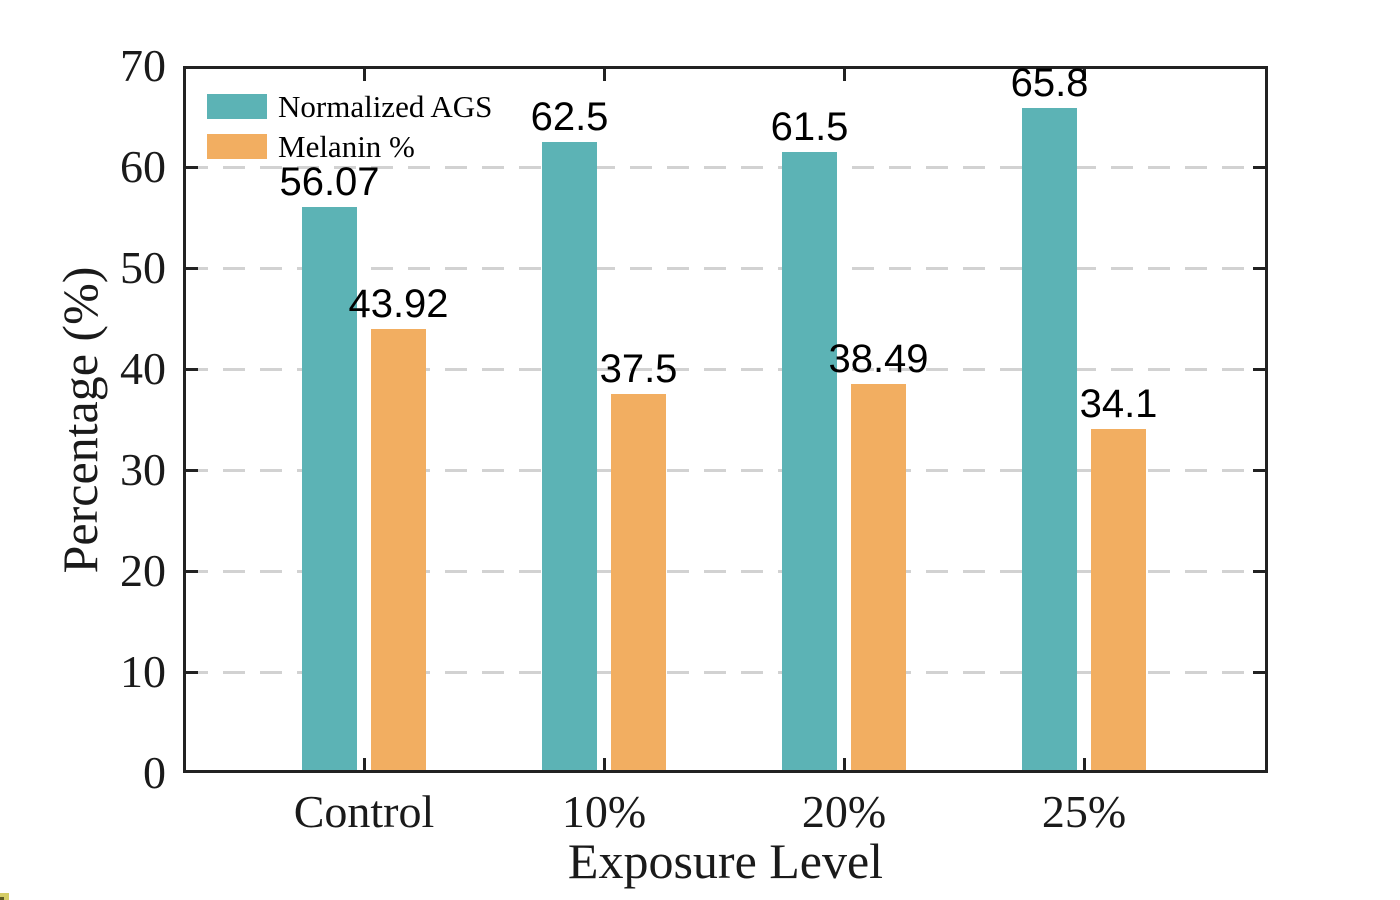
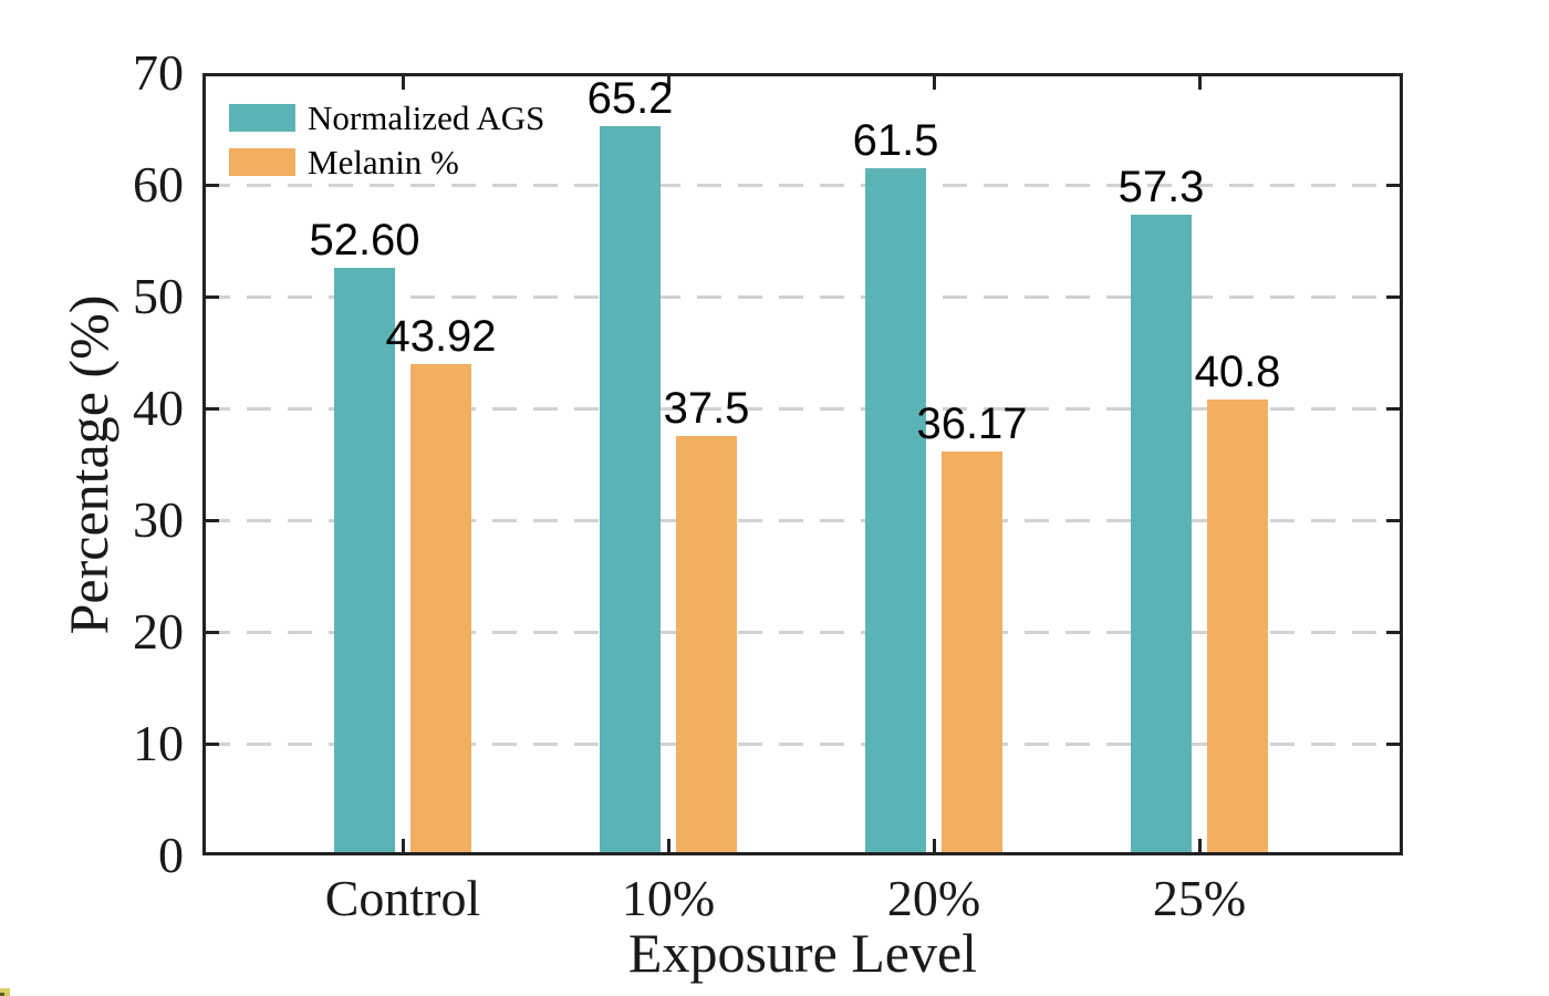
Normalized AGS/Control: 56.07 -> 52.60
Normalized AGS/10%: 62.5 -> 65.2
Melanin %/20%: 38.49 -> 36.17
Normalized AGS/25%: 65.8 -> 57.3
Melanin %/25%: 34.1 -> 40.8
